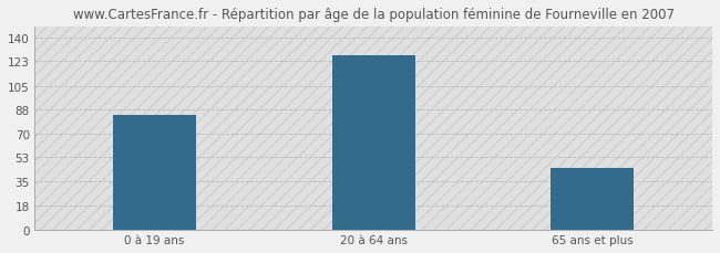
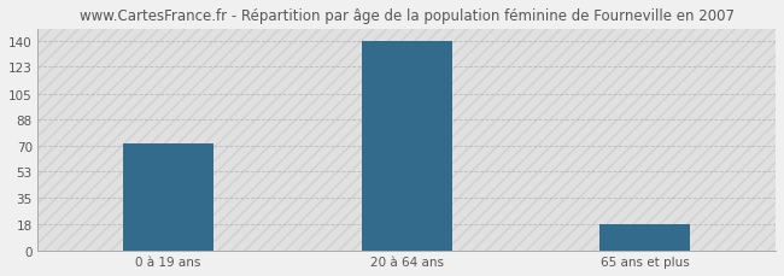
0 à 19 ans: 84 -> 72
20 à 64 ans: 127 -> 140
65 ans et plus: 45 -> 18
